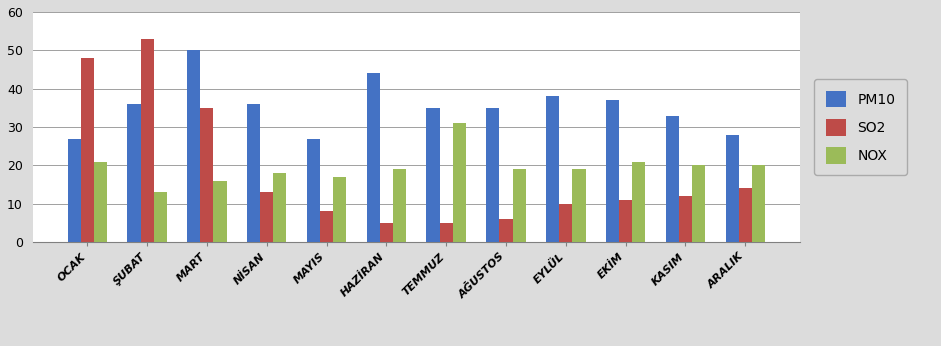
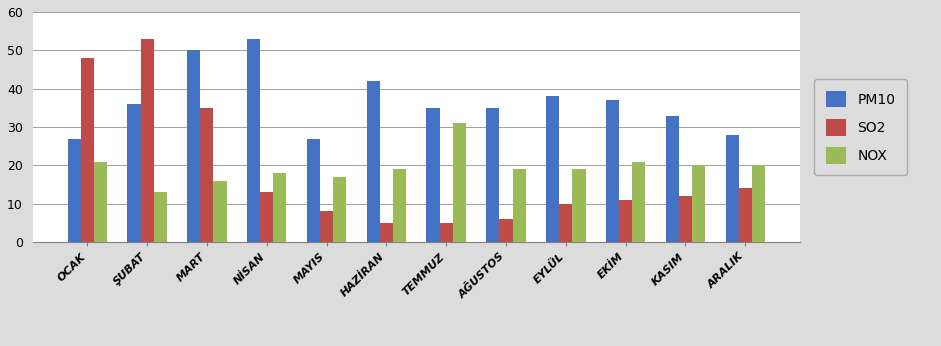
PM10/NİSAN: 36 -> 53
PM10/HAZİRAN: 44 -> 42
